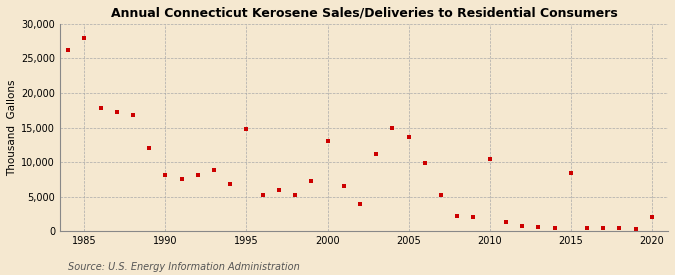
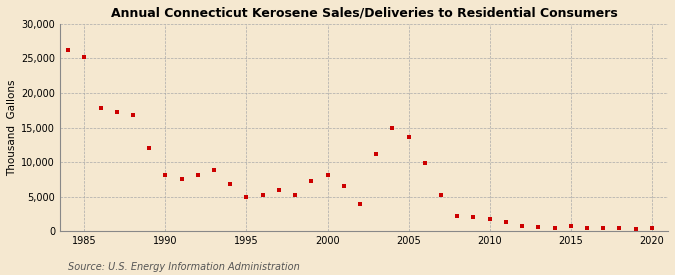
1985: 28,000 -> 25,200
1995: 14,800 -> 5,000
2000: 13,000 -> 8,200
2010: 10,400 -> 1,800
2015: 8,400 -> 700
2020: 2,000 -> 400
